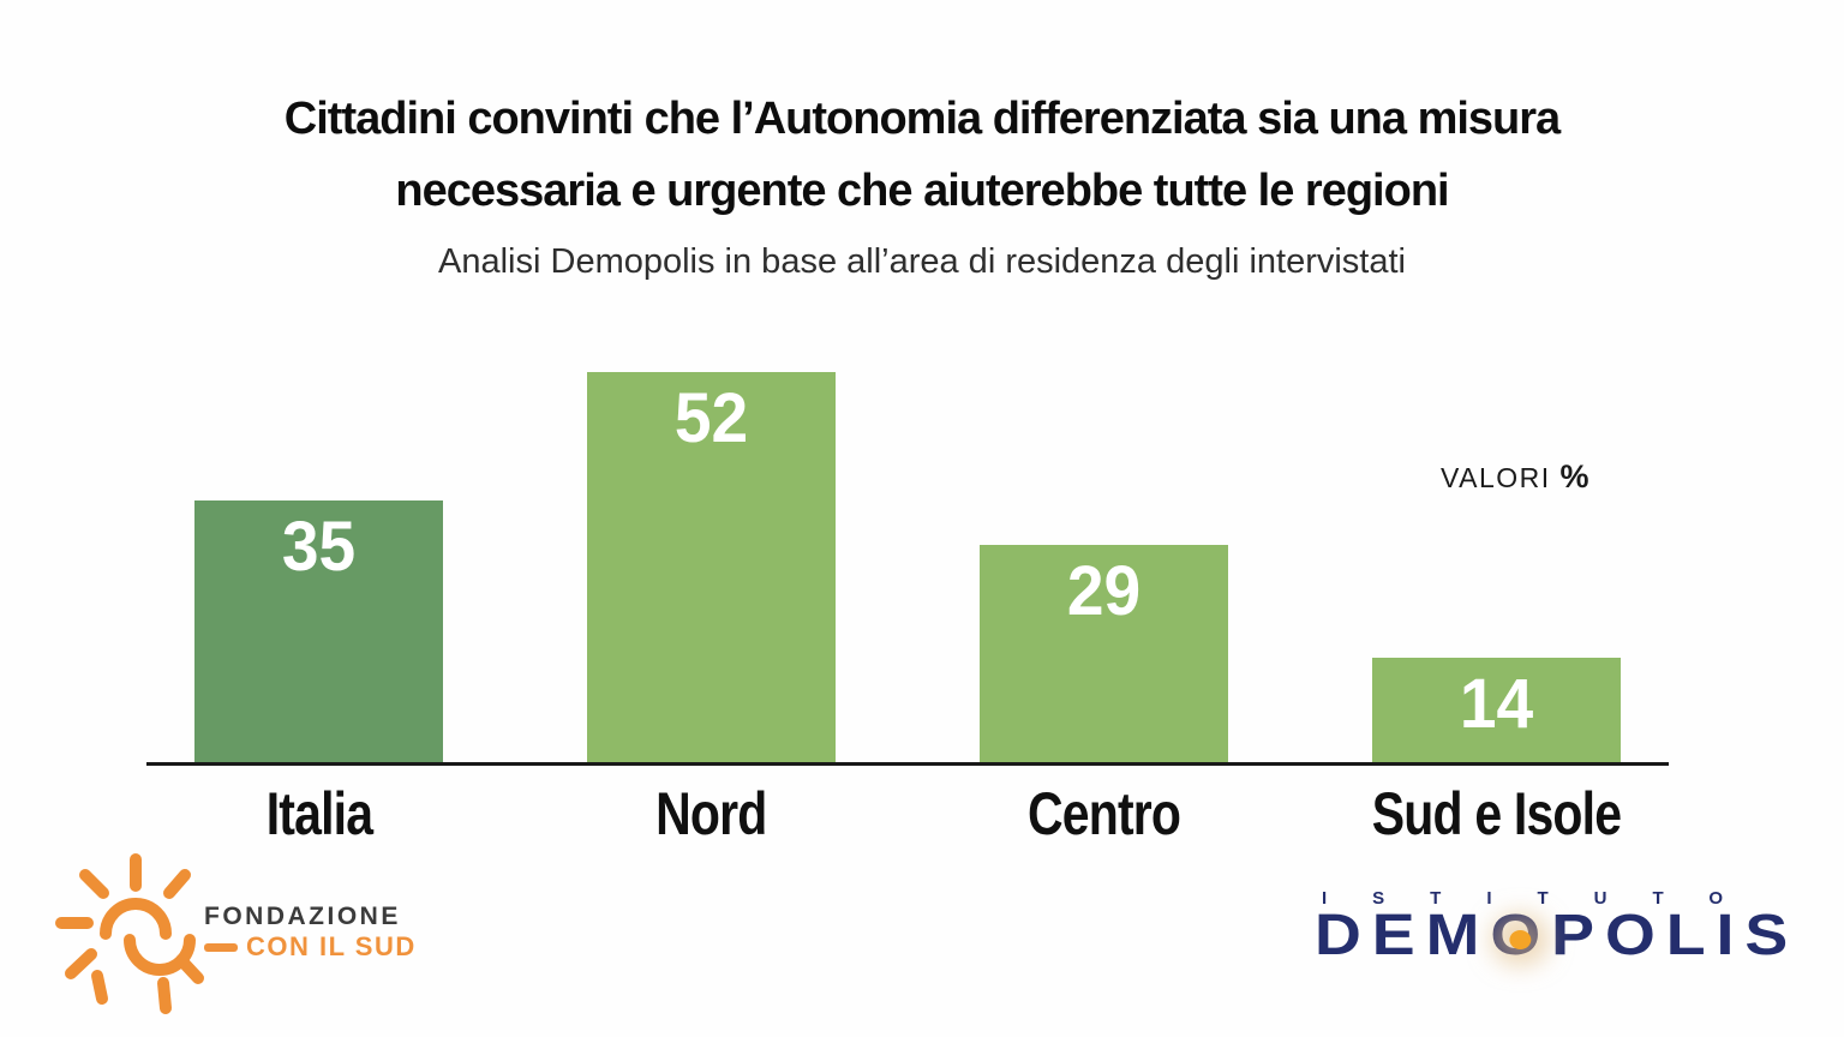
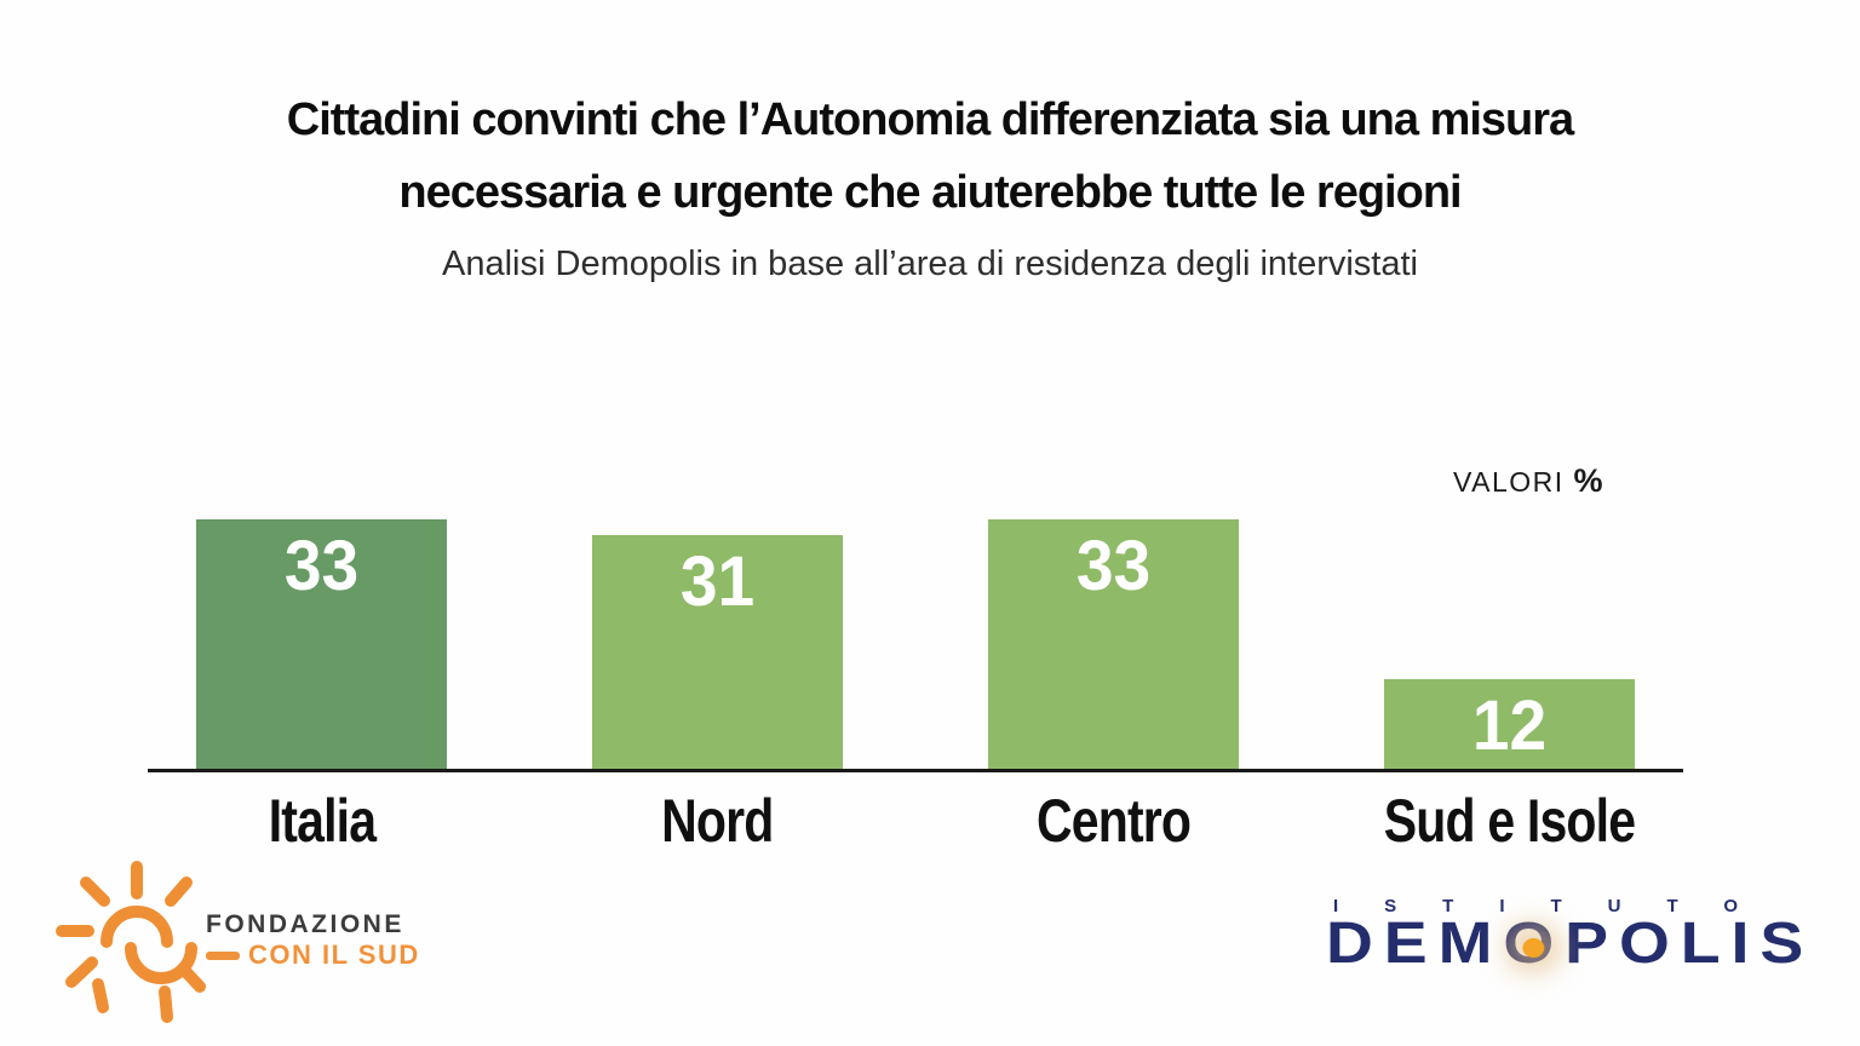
Italia: 35 -> 33
Nord: 52 -> 31
Centro: 29 -> 33
Sud e Isole: 14 -> 12
